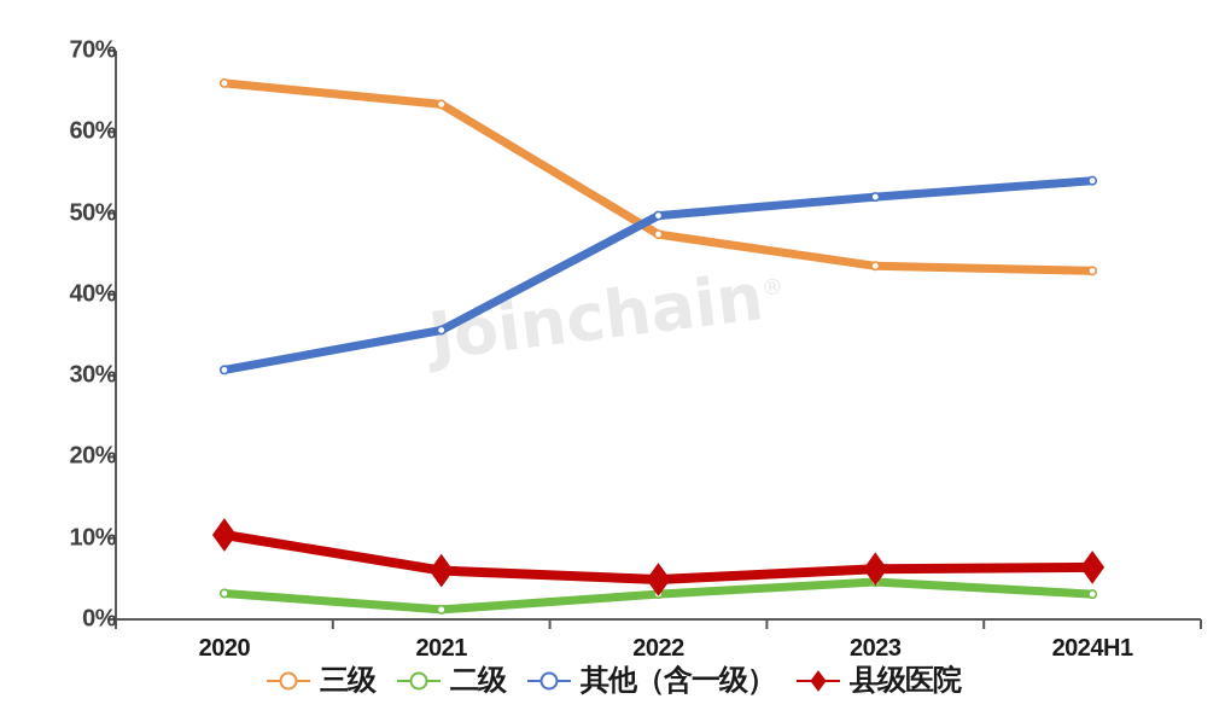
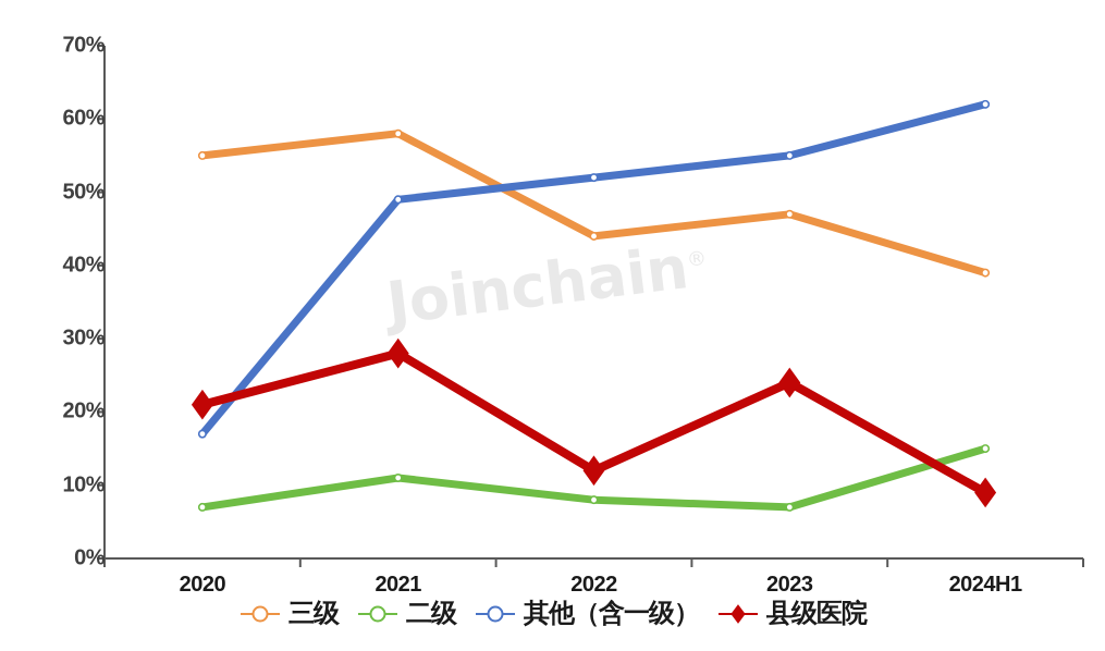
三级/2020: 66% -> 55%
二级/2020: 3% -> 7%
其他（含一级）/2020: 31% -> 17%
县级医院/2020: 10% -> 21%
三级/2021: 63% -> 58%
二级/2021: 1% -> 11%
其他（含一级）/2021: 36% -> 49%
县级医院/2021: 6% -> 28%
三级/2022: 47% -> 44%
二级/2022: 3% -> 8%
其他（含一级）/2022: 50% -> 52%
县级医院/2022: 5% -> 12%
三级/2023: 44% -> 47%
二级/2023: 5% -> 7%
其他（含一级）/2023: 52% -> 55%
县级医院/2023: 6% -> 24%
三级/2024H1: 43% -> 39%
二级/2024H1: 3% -> 15%
其他（含一级）/2024H1: 54% -> 62%
县级医院/2024H1: 6% -> 9%
